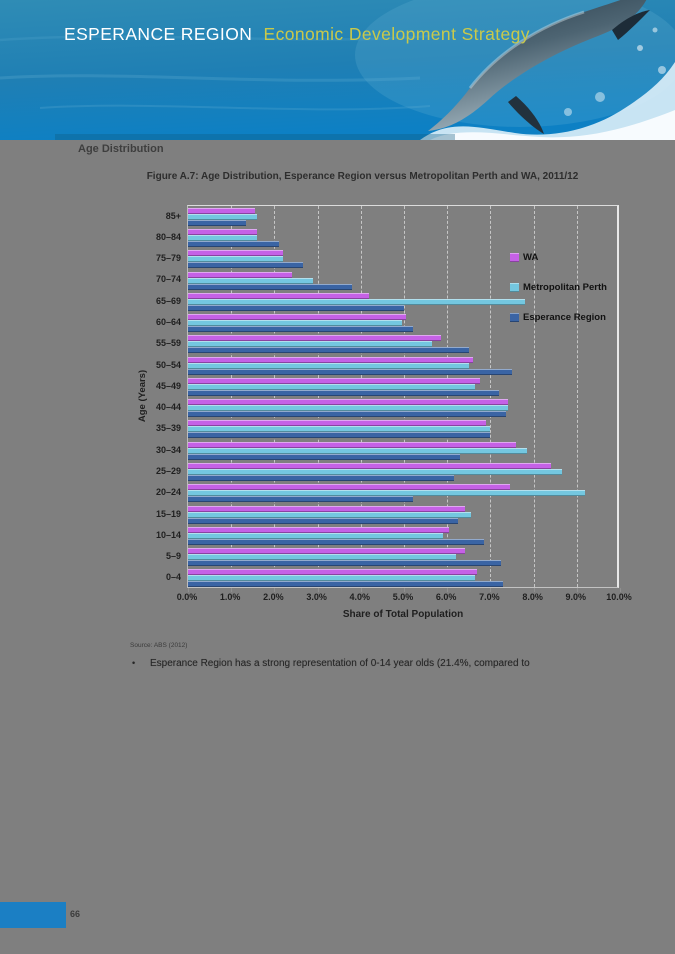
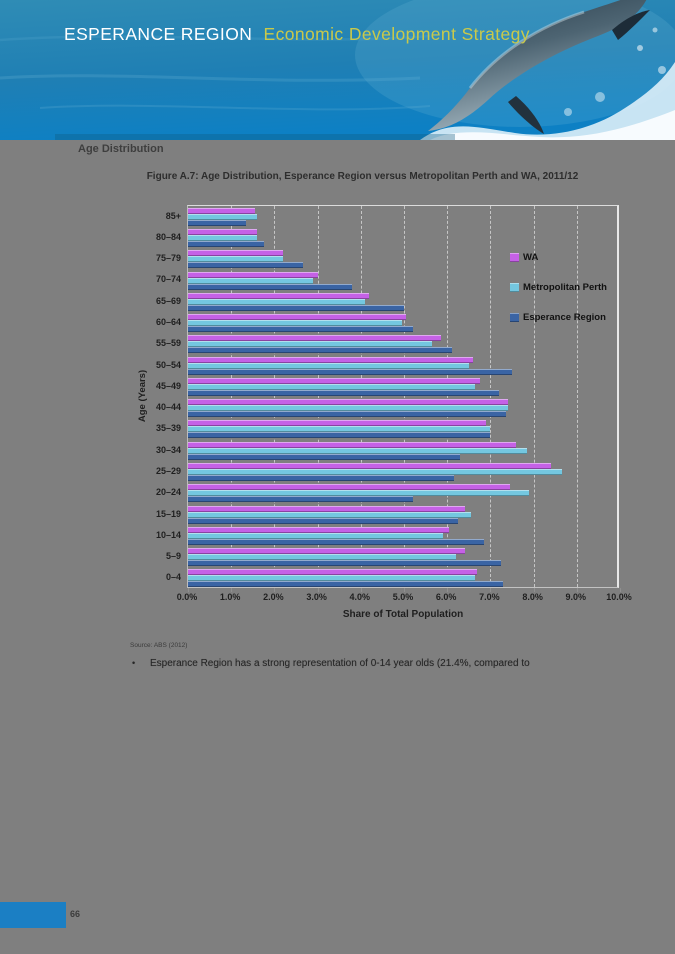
Esperance Region/80–84: 2.1% -> 1.8%
WA/70–74: 2.4% -> 3.0%
Metropolitan Perth/65–69: 7.8% -> 4.1%
Esperance Region/55–59: 6.5% -> 6.1%
Metropolitan Perth/20–24: 9.2% -> 7.9%
